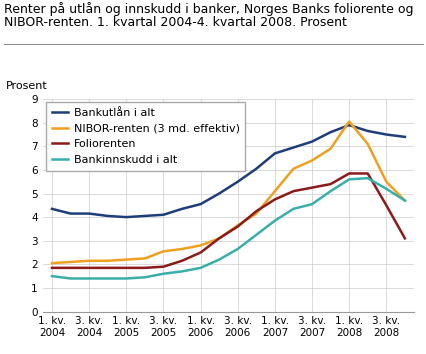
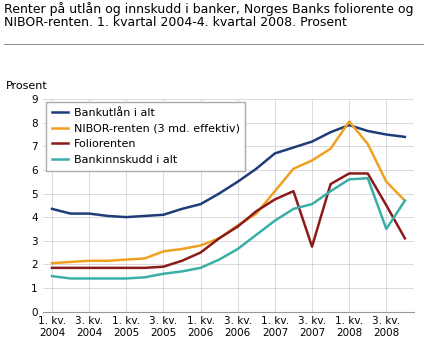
Foliorenten/3. kv. 2007: 5.25 -> 2.75
Bankinnskudd i alt/3. kv. 2008: 5.20 -> 3.50
